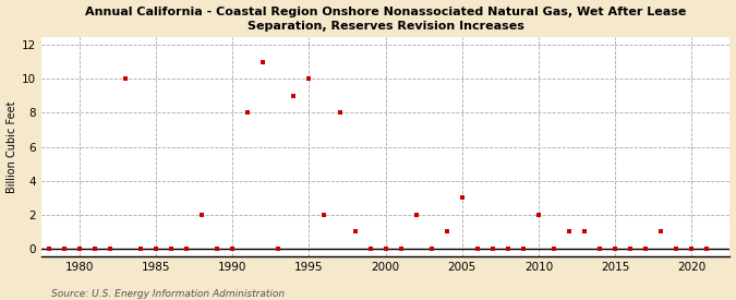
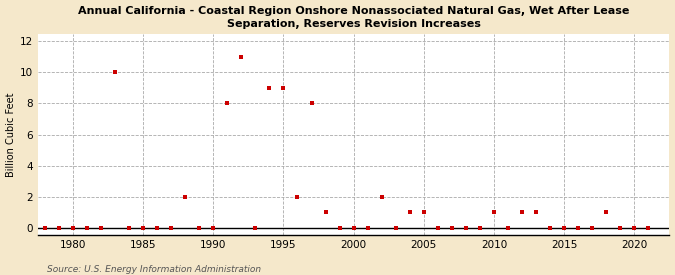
1995: 10 -> 9
2005: 3 -> 1
2010: 2 -> 1
